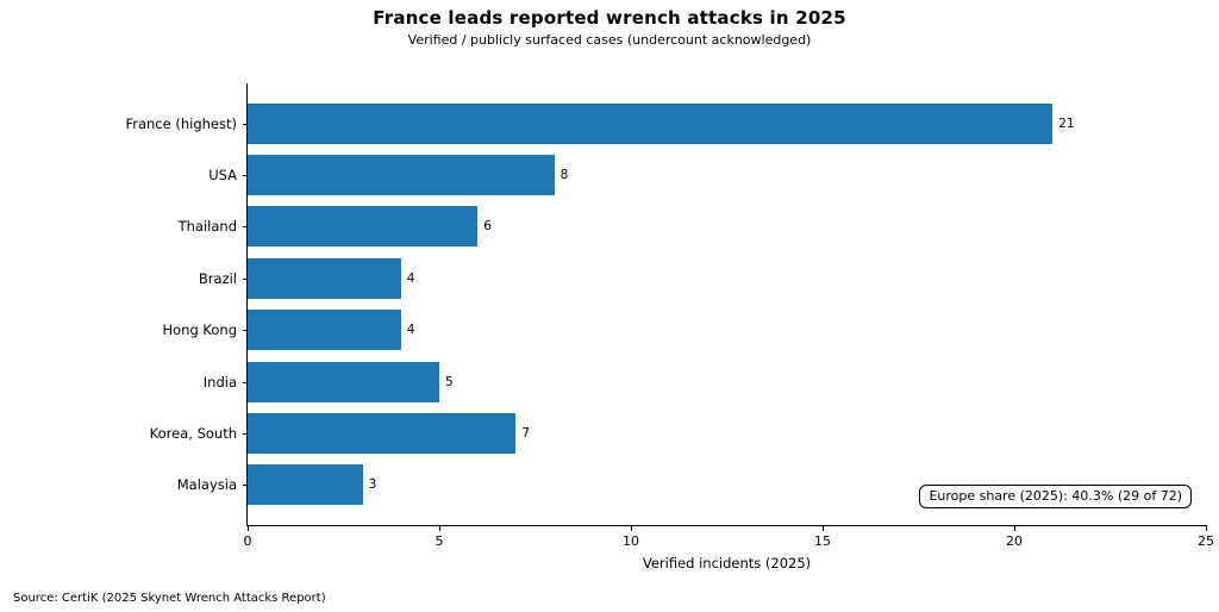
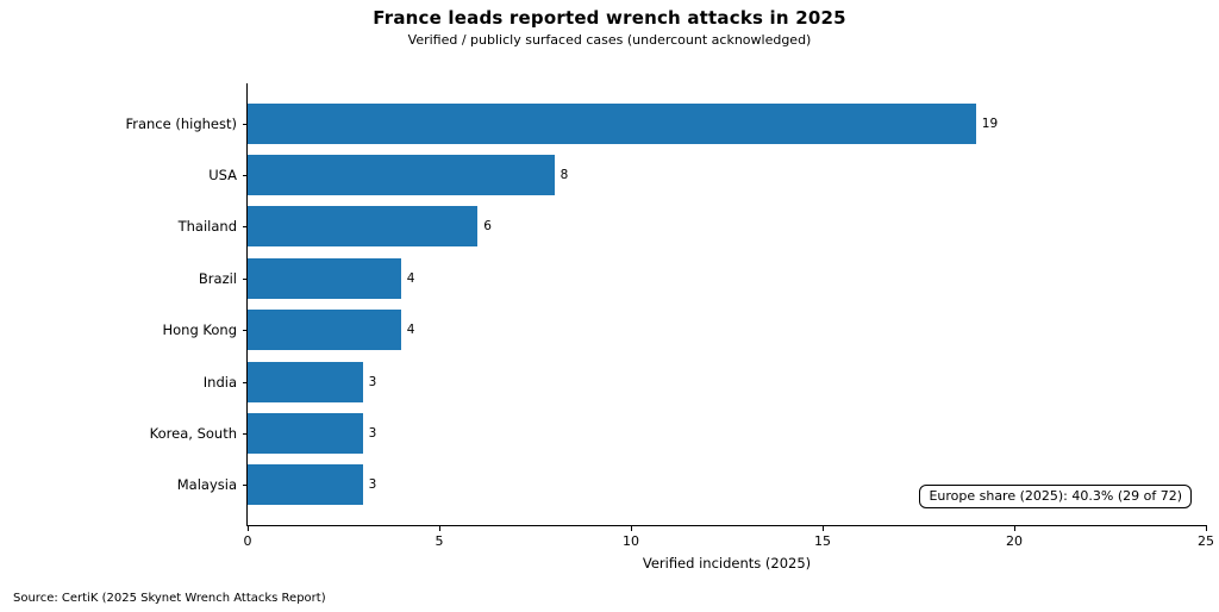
France (highest): 21 -> 19
India: 5 -> 3
Korea, South: 7 -> 3
